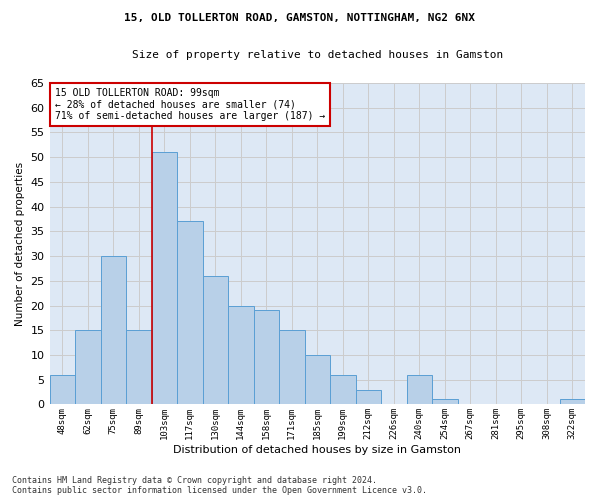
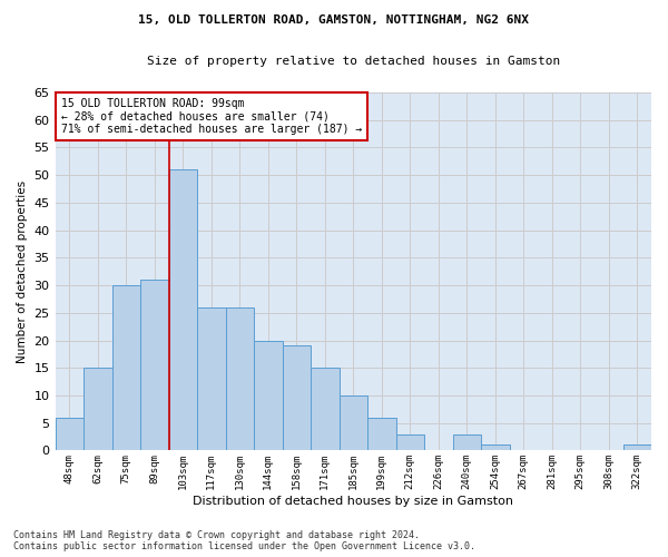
89sqm: 15 -> 31
117sqm: 37 -> 26
240sqm: 6 -> 3
